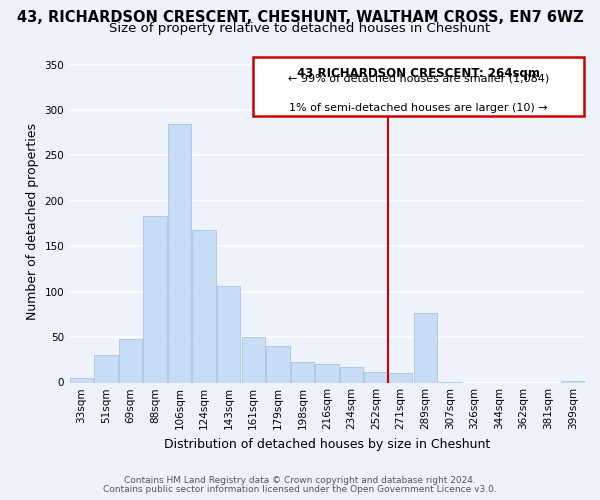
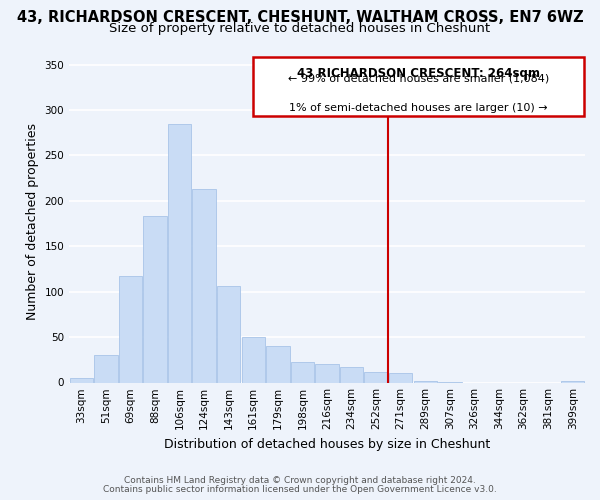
69sqm: 48 -> 117
124sqm: 168 -> 213
289sqm: 76 -> 2
